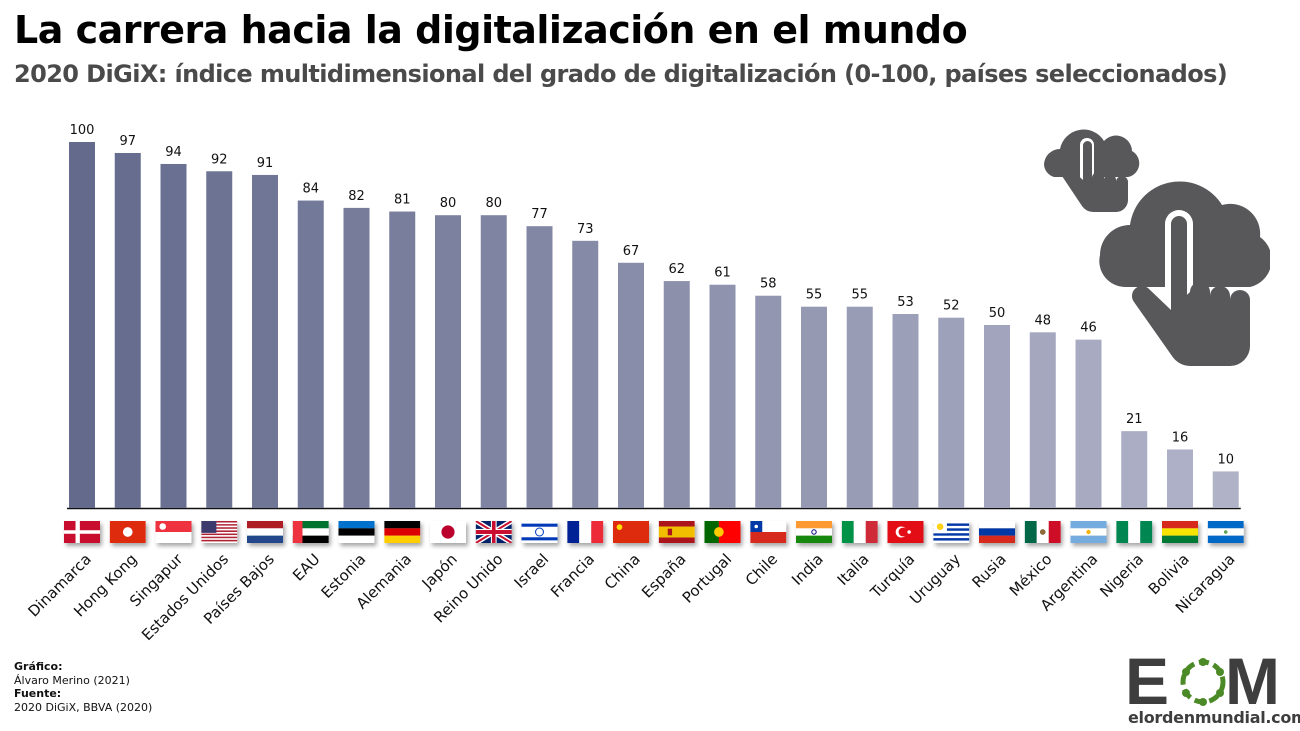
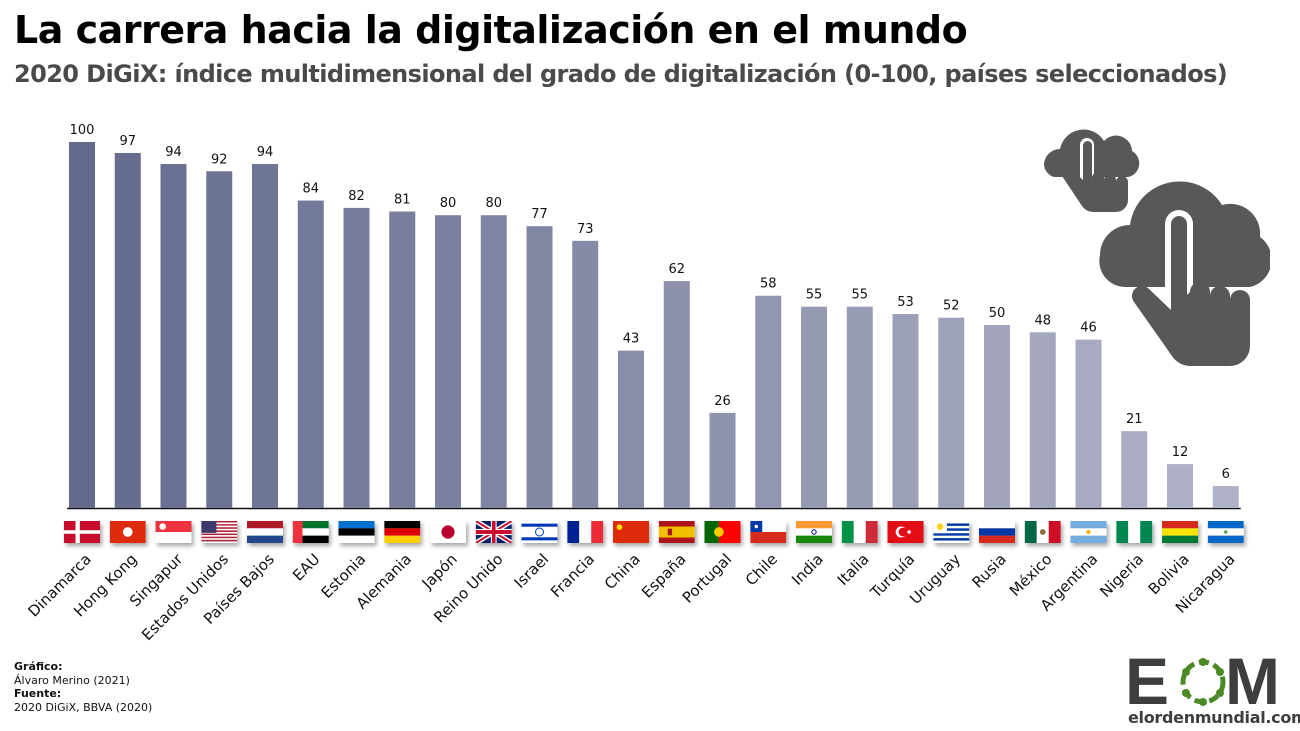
Países Bajos: 91 -> 94
China: 67 -> 43
Portugal: 61 -> 26
Bolivia: 16 -> 12
Nicaragua: 10 -> 6
